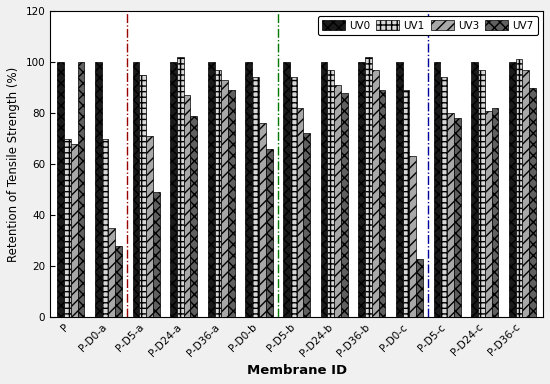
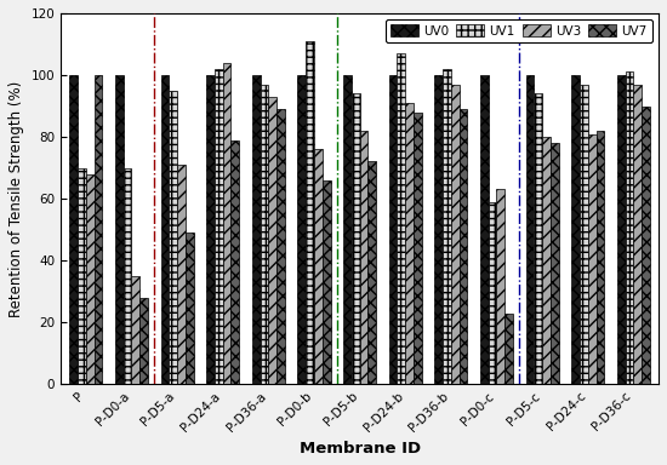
UV3/P-D24-a: 87 -> 104
UV1/P-D0-b: 94 -> 111
UV1/P-D24-b: 97 -> 107
UV1/P-D0-c: 89 -> 59
